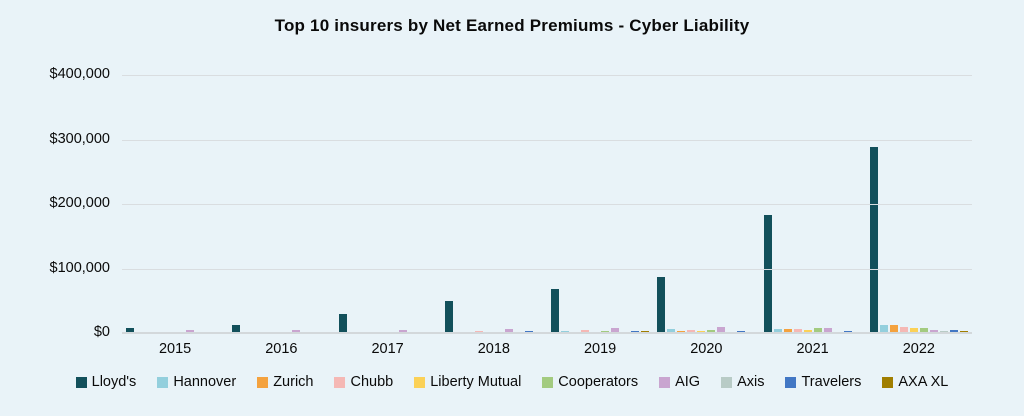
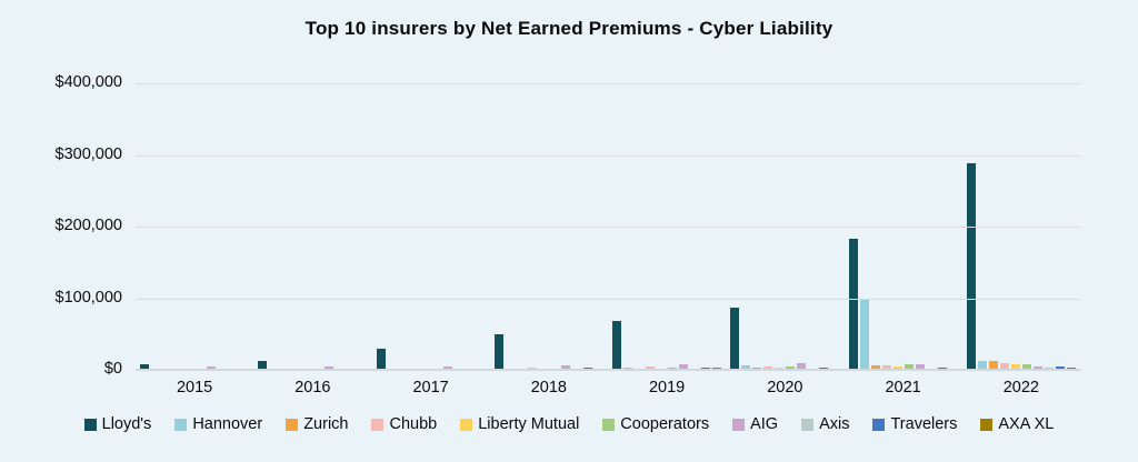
Hannover/2021: $10000 -> $100000
